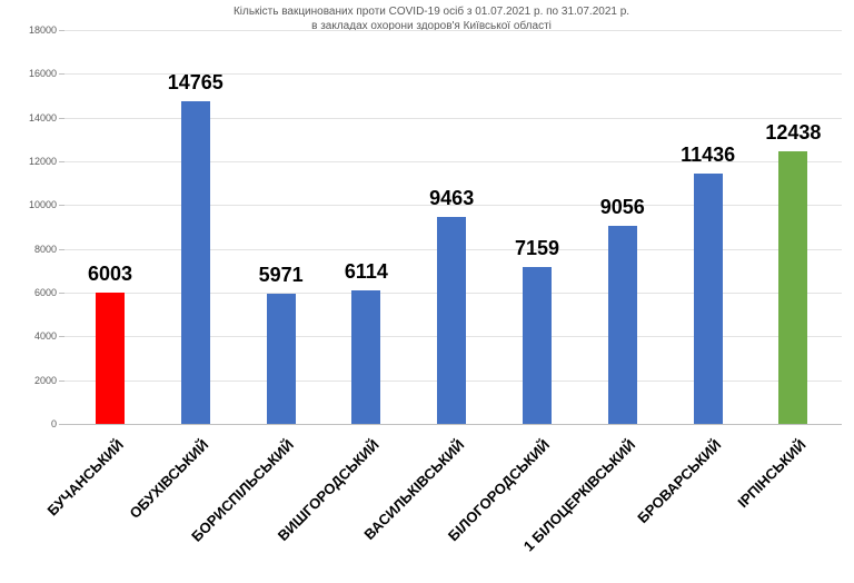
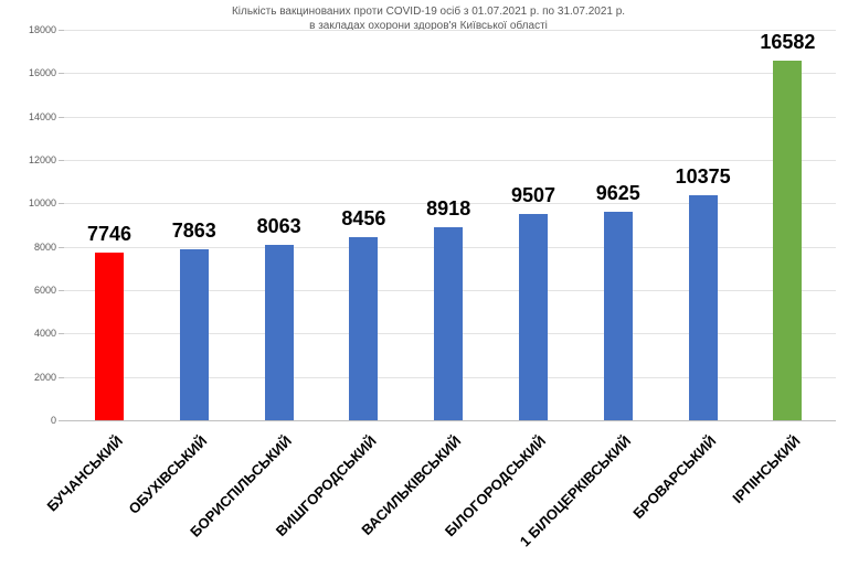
БУЧАНСЬКИЙ: 6003 -> 7746
ОБУХІВСЬКИЙ: 14765 -> 7863
БОРИСПІЛЬСЬКИЙ: 5971 -> 8063
ВИШГОРОДСЬКИЙ: 6114 -> 8456
ВАСИЛЬКІВСЬКИЙ: 9463 -> 8918
БІЛОГОРОДСЬКИЙ: 7159 -> 9507
1 БІЛОЦЕРКІВСЬКИЙ: 9056 -> 9625
БРОВАРСЬКИЙ: 11436 -> 10375
ІРПІНСЬКИЙ: 12438 -> 16582
